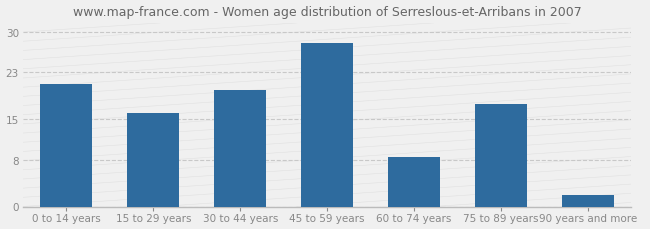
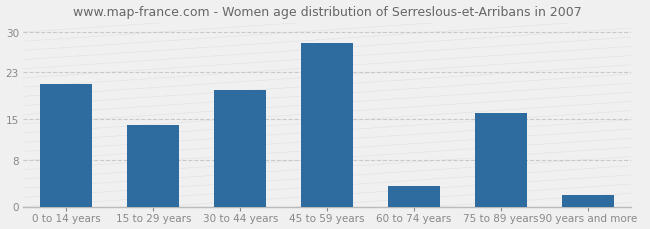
15 to 29 years: 16.0 -> 14.0
60 to 74 years: 8.5 -> 3.6
75 to 89 years: 17.5 -> 16.0
